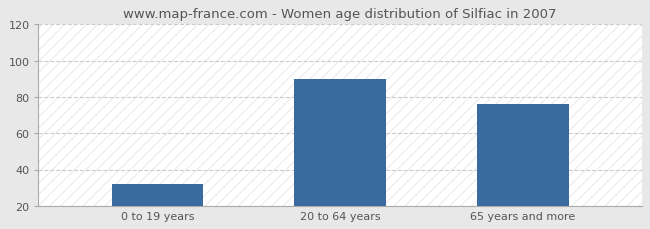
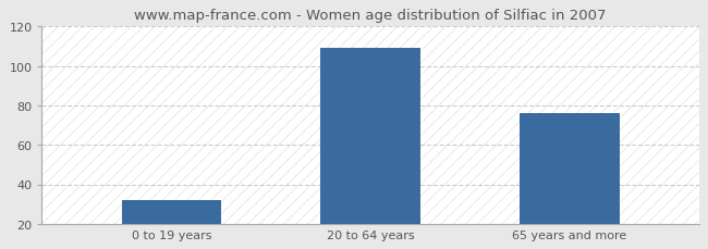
20 to 64 years: 90 -> 109
